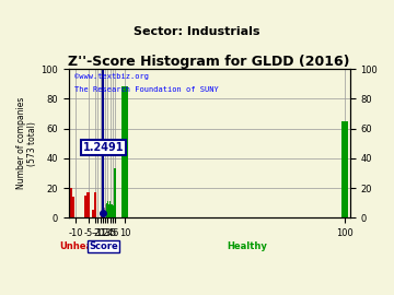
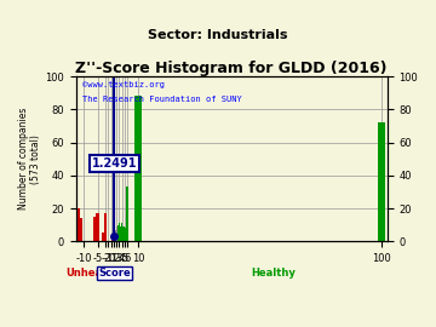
100: 65 -> 72
